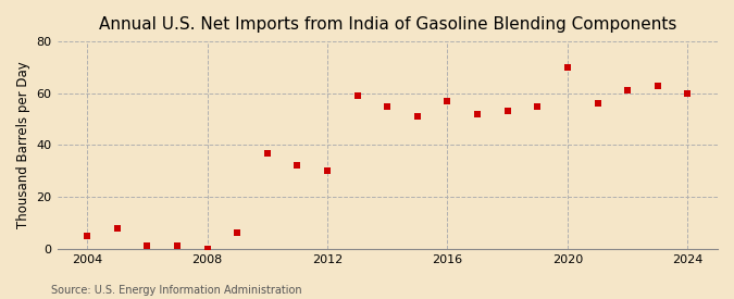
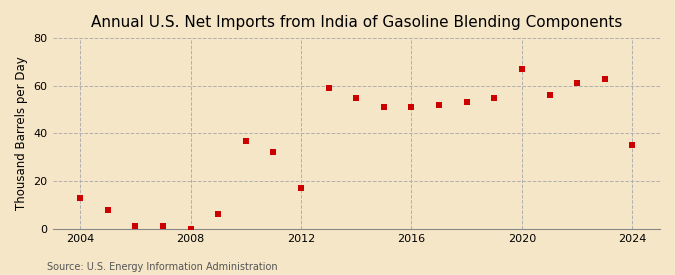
2004: 5 -> 13
2012: 30 -> 17
2016: 57 -> 51
2020: 70 -> 67
2024: 60 -> 35
